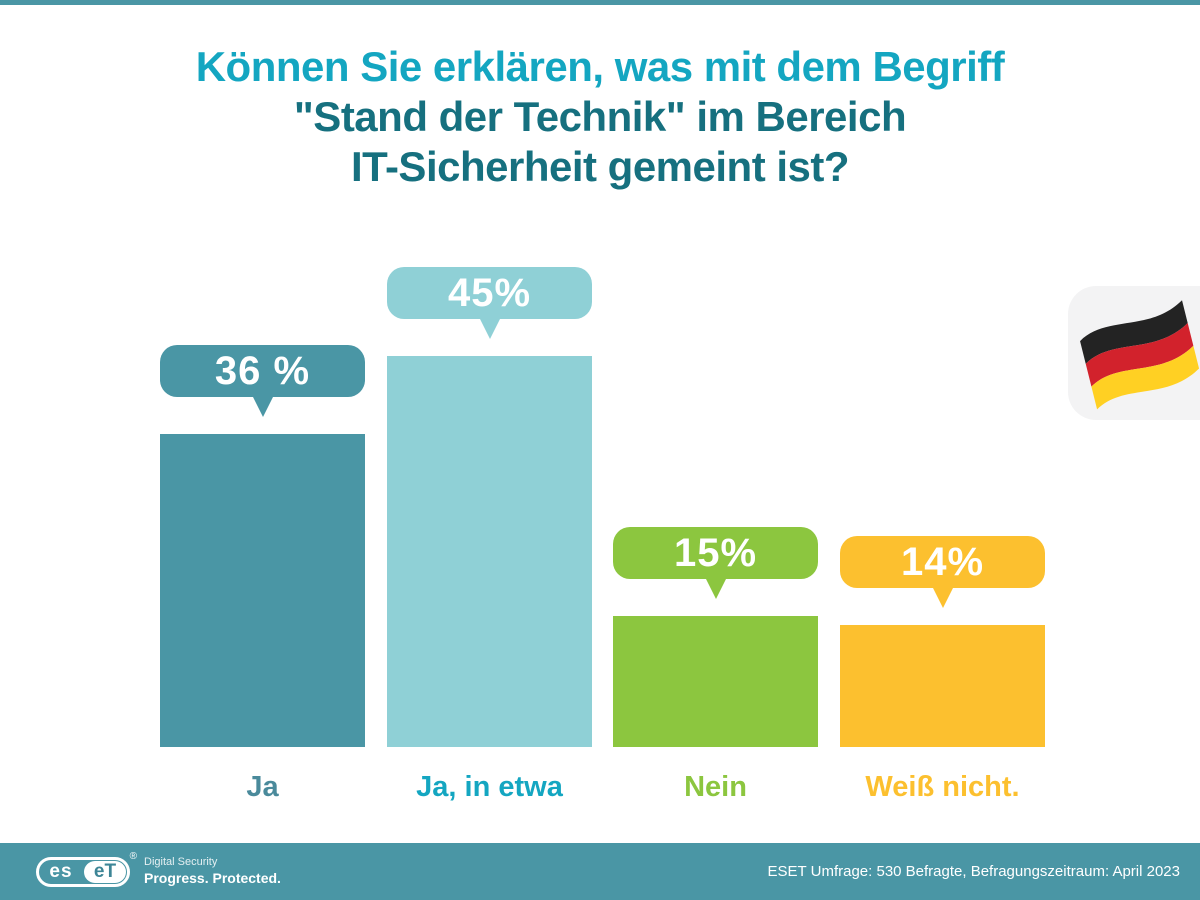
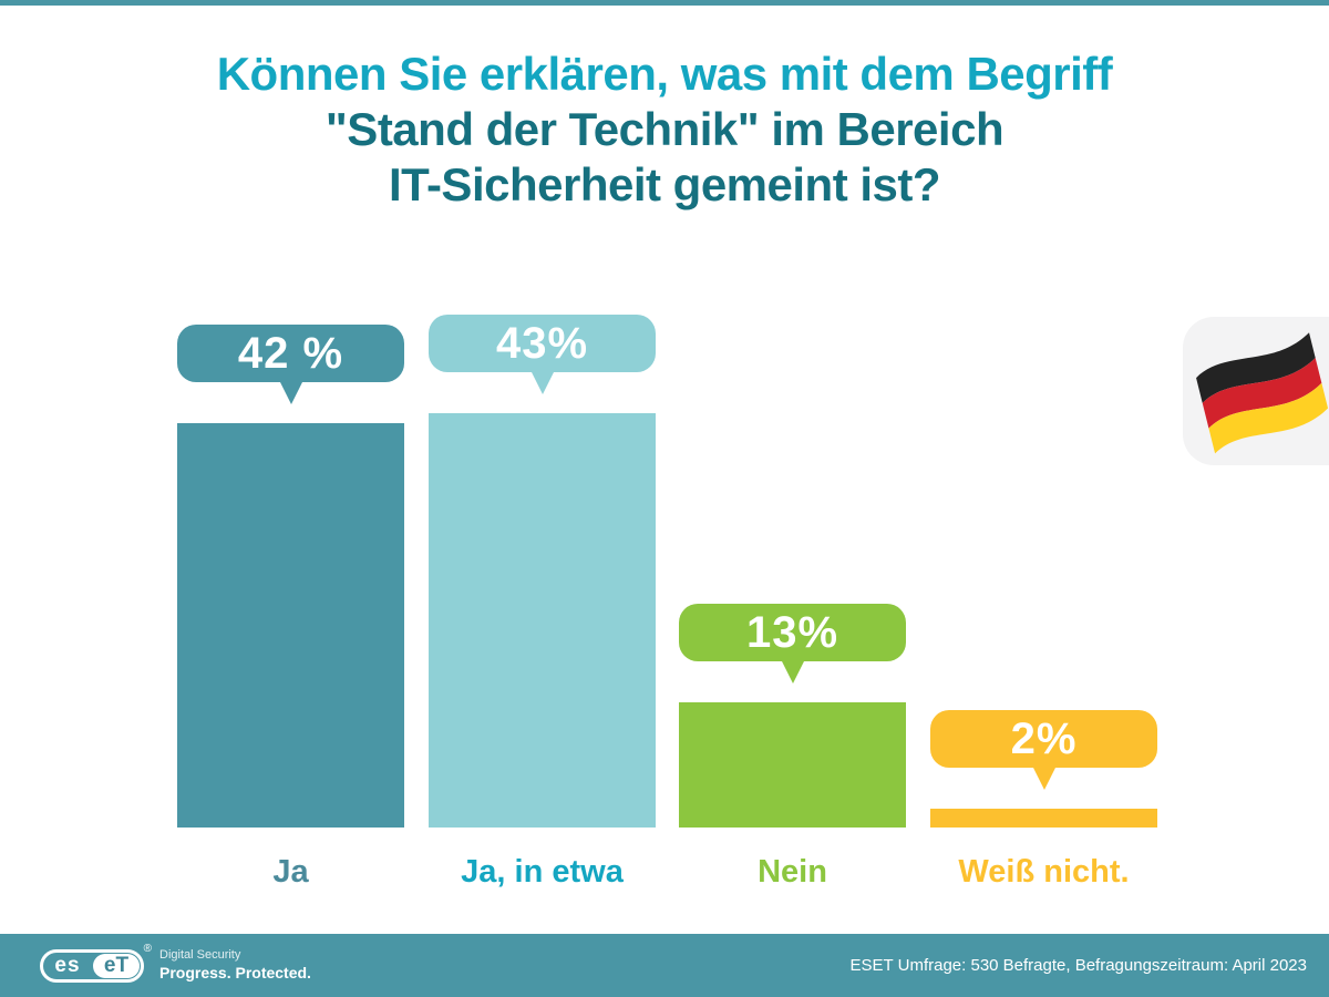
Ja: 36 -> 42
Ja, in etwa: 45% -> 43%
Nein: 15% -> 13%
Weiß nicht.: 14% -> 2%
